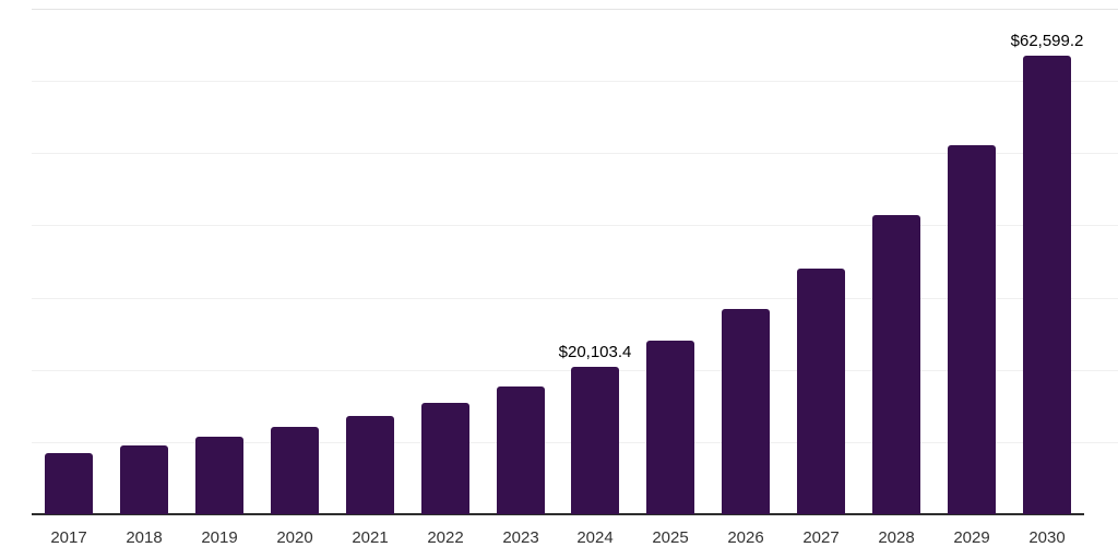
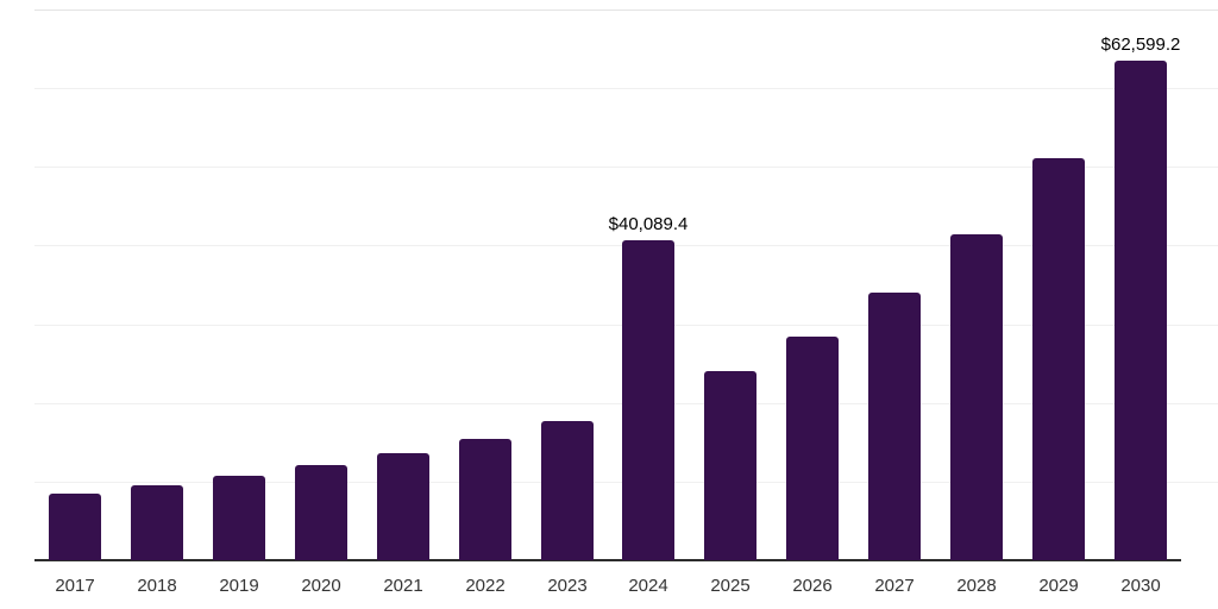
2024: $20,103.4 -> $40,089.4
